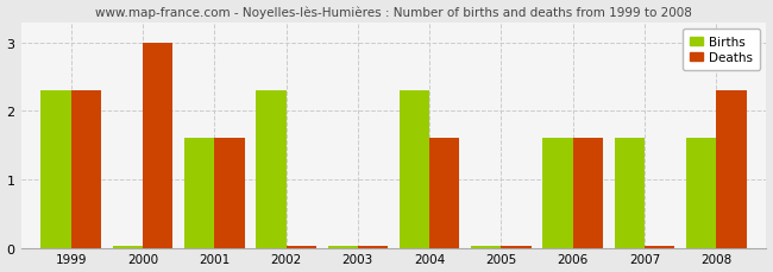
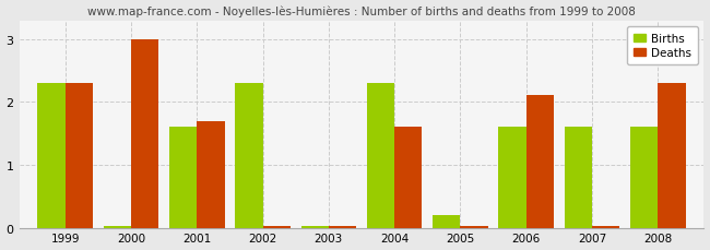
Deaths/2001: 1.60 -> 1.70
Births/2005: 0.03 -> 0.20
Deaths/2006: 1.60 -> 2.12
